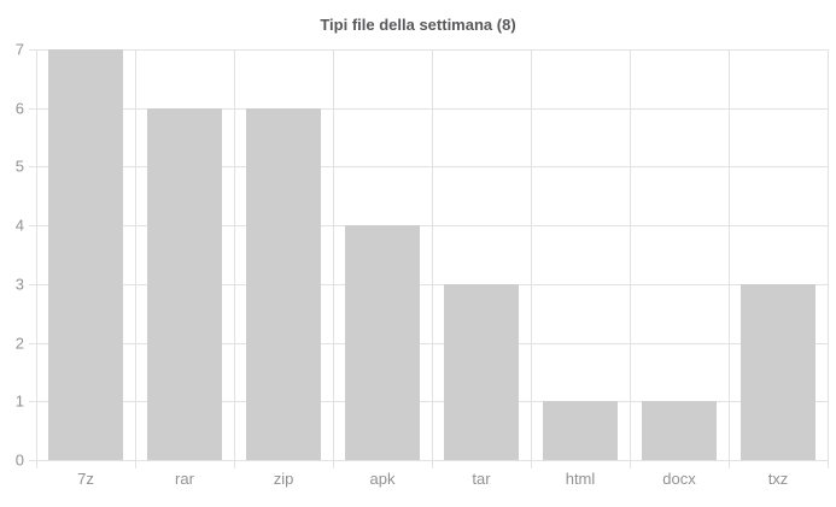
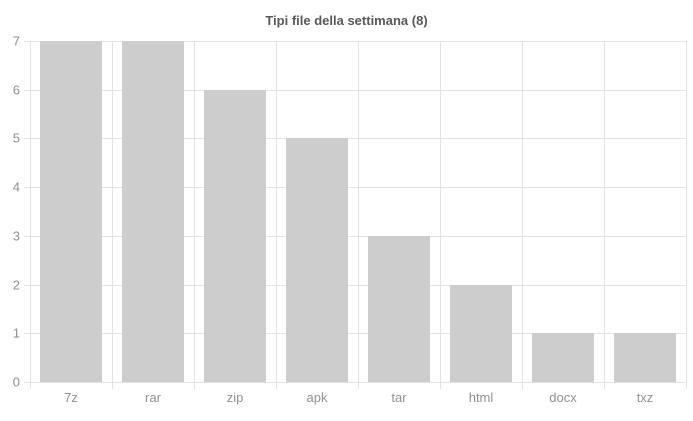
rar: 6 -> 7
apk: 4 -> 5
html: 1 -> 2
txz: 3 -> 1
